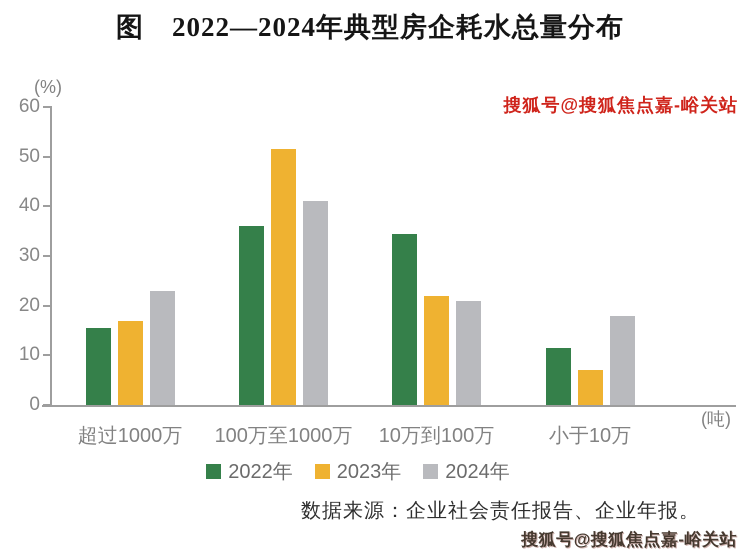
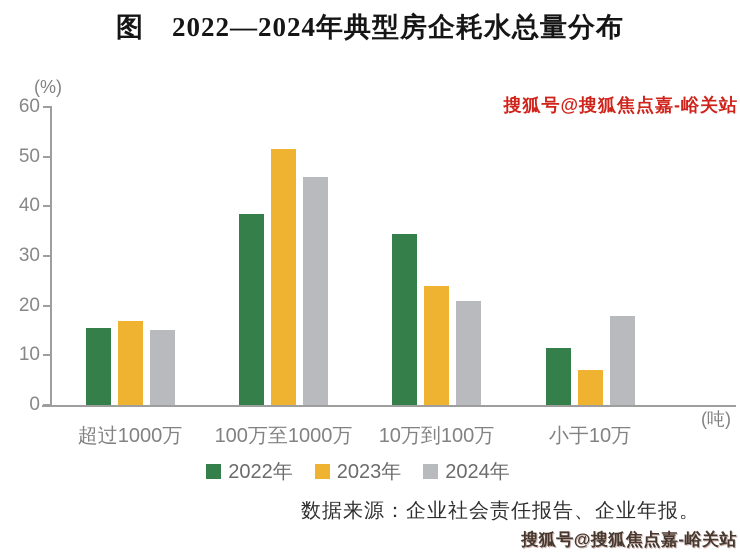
2024年/超过1000万: 23 -> 15
2022年/100万至1000万: 36 -> 38
2024年/100万至1000万: 41 -> 46
2023年/10万到100万: 22 -> 24
